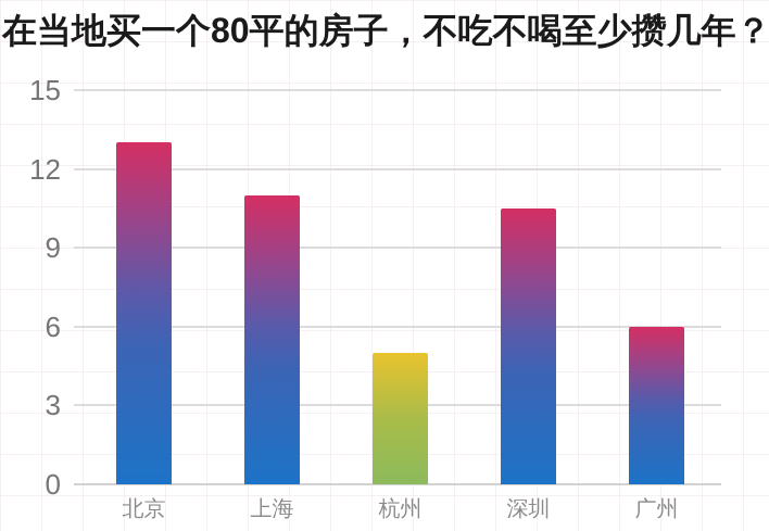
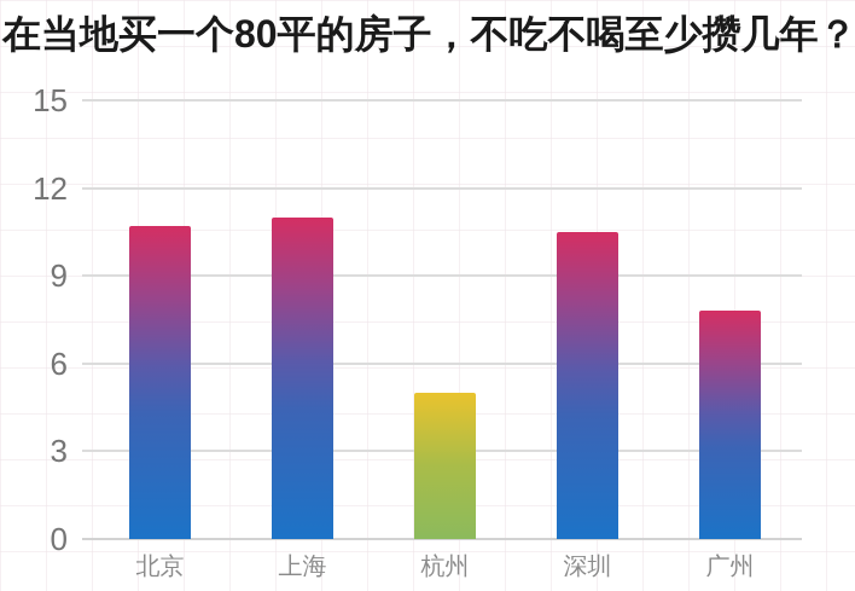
北京: 13.0 -> 10.7
广州: 6.0 -> 7.8
